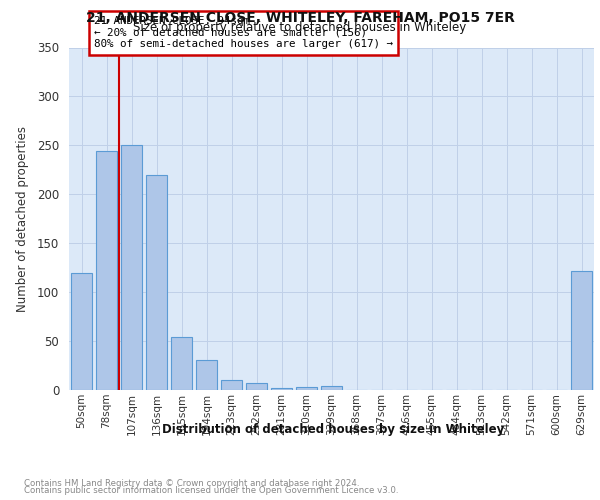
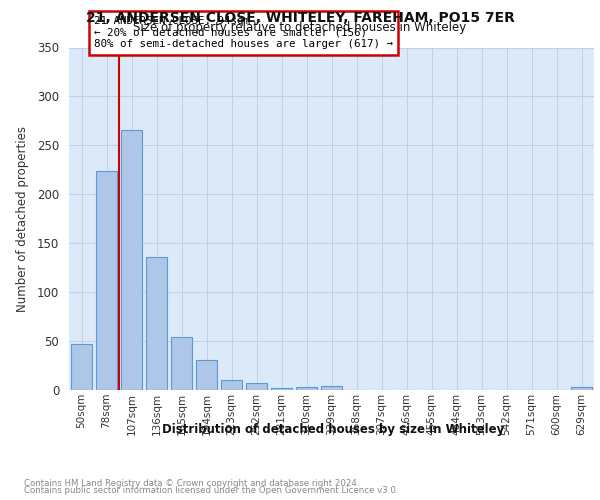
50sqm: 120 -> 47
78sqm: 244 -> 224
107sqm: 250 -> 266
136sqm: 220 -> 136
629sqm: 122 -> 3
